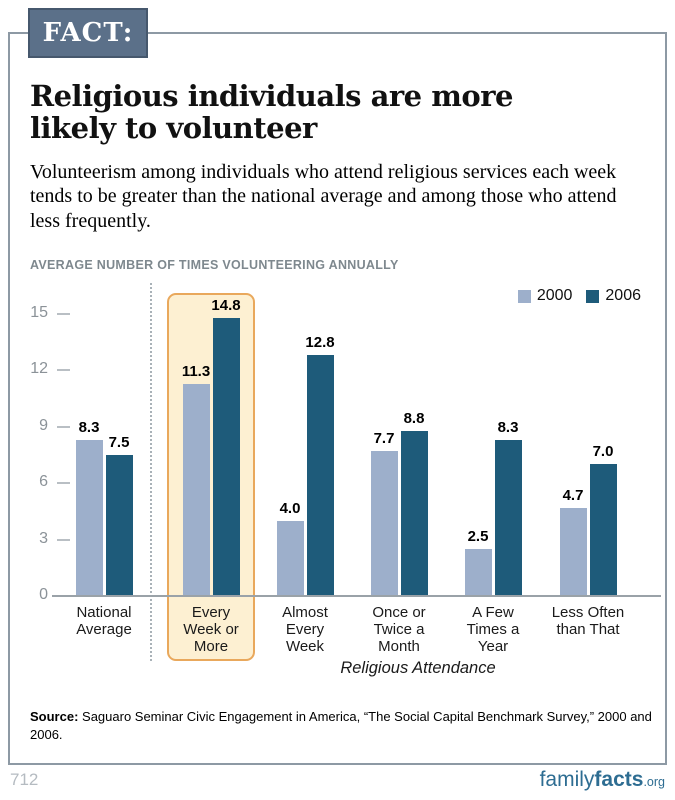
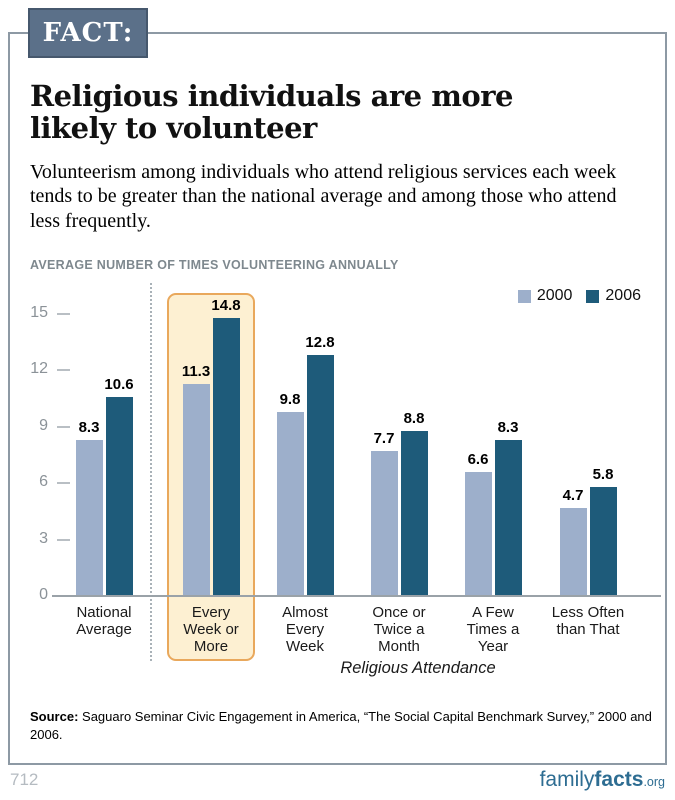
2006/National Average: 7.5 -> 10.6
2000/Almost Every Week: 4.0 -> 9.8
2000/A Few Times a Year: 2.5 -> 6.6
2006/Less Often than That: 7.0 -> 5.8
